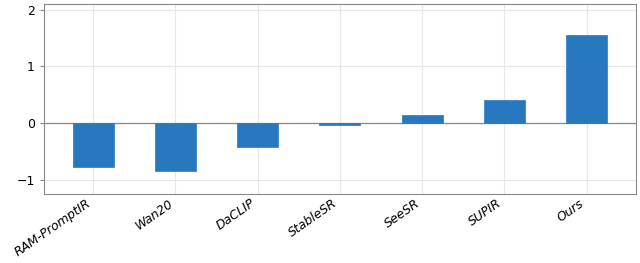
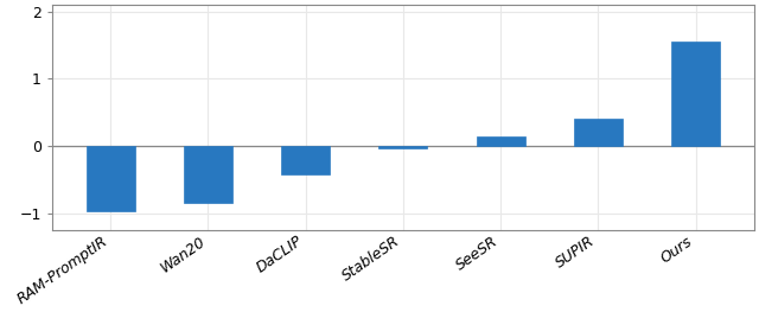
RAM-PromptIR: -0.78 -> -0.97
